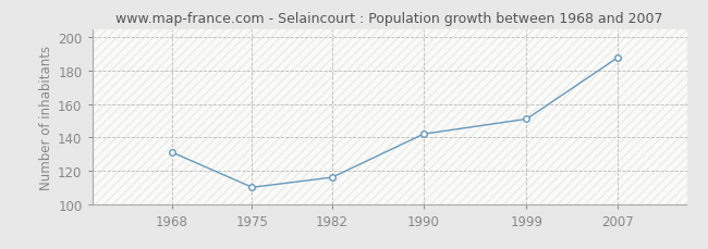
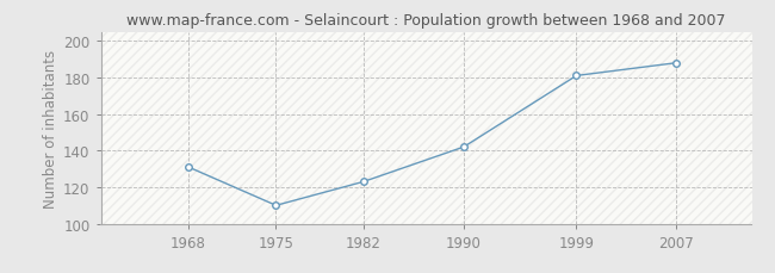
1982: 116 -> 123
1999: 151 -> 181
